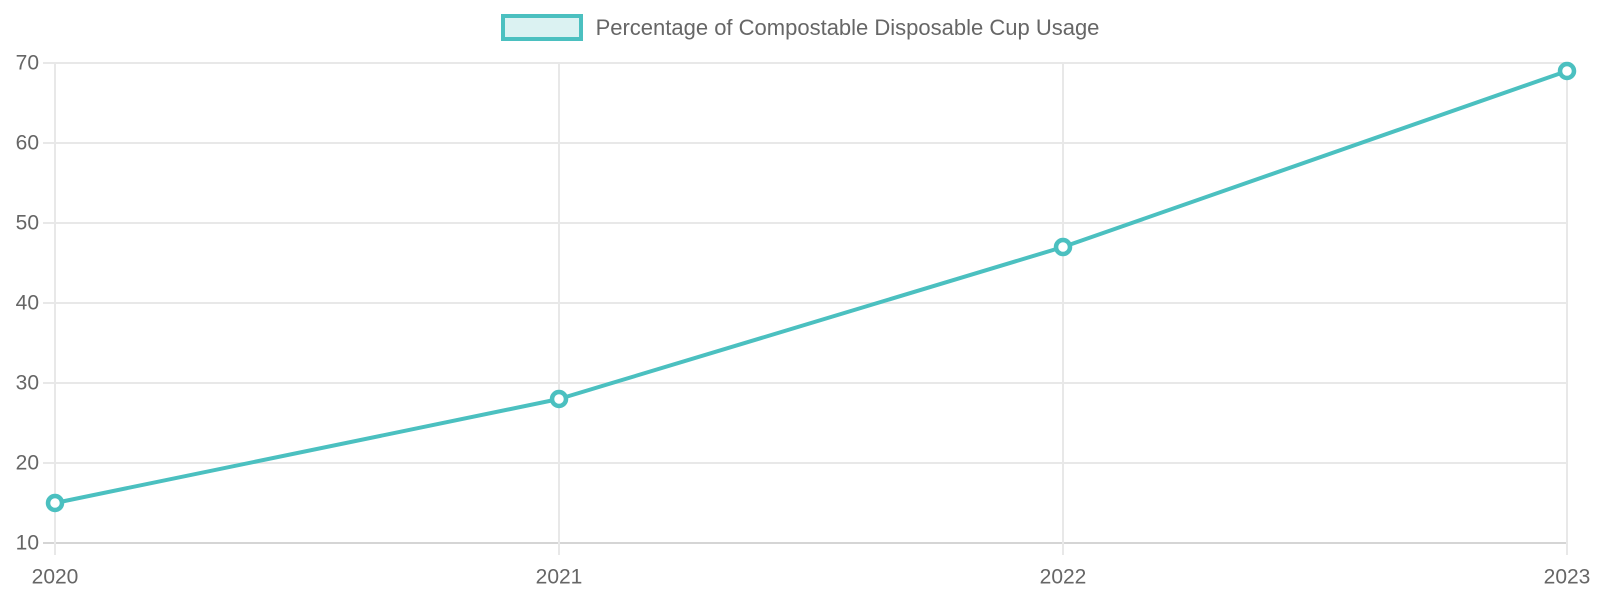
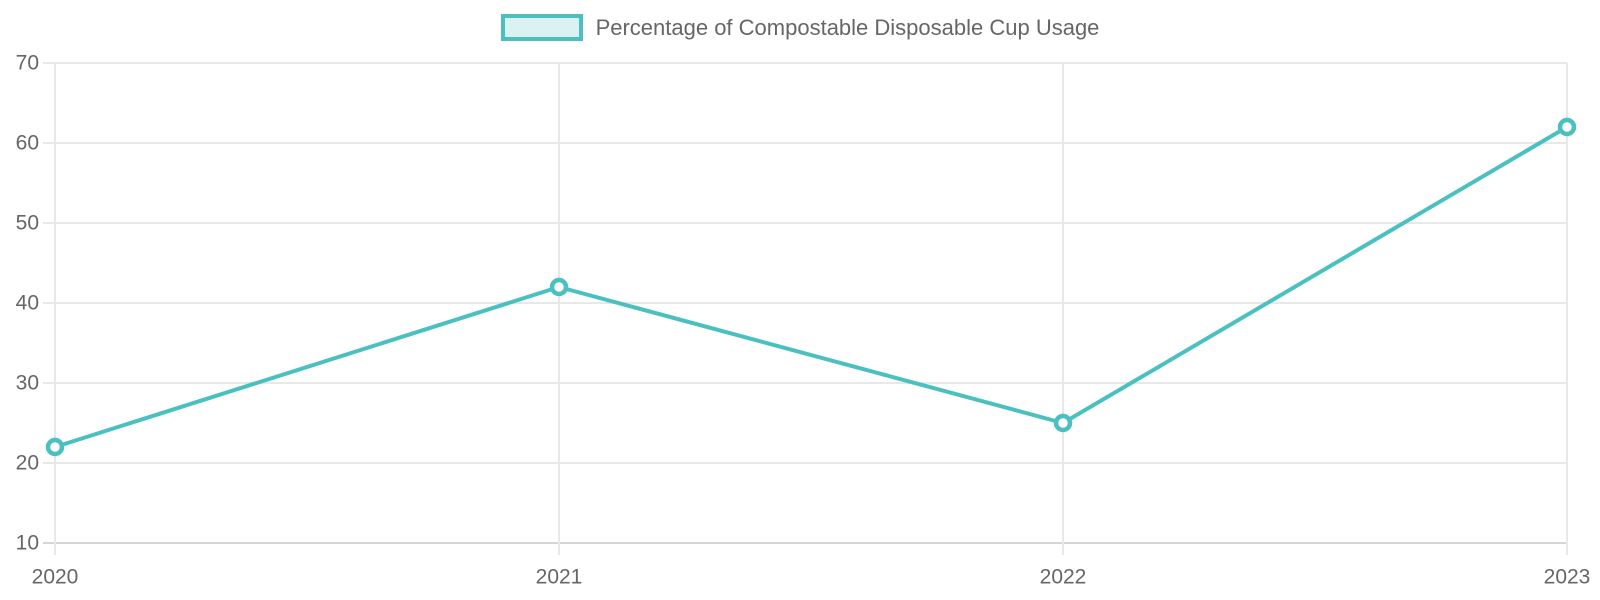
2020: 15 -> 22
2021: 28 -> 42
2022: 47 -> 25
2023: 69 -> 62
